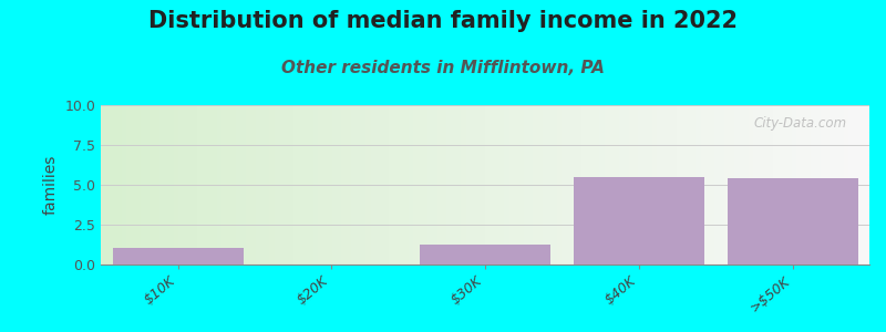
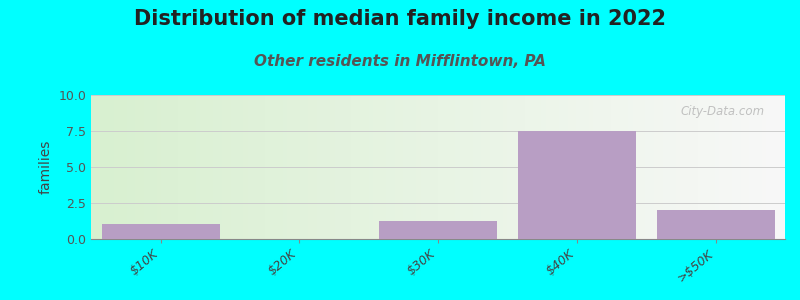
$40K: 5.5 -> 7.5
>$50K: 5.4 -> 2.0
